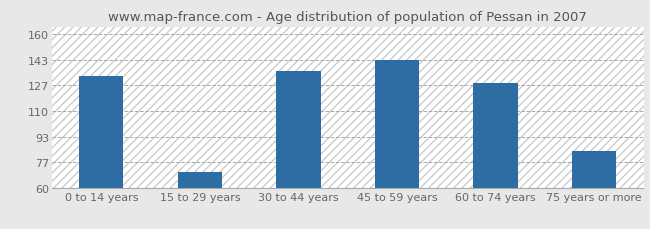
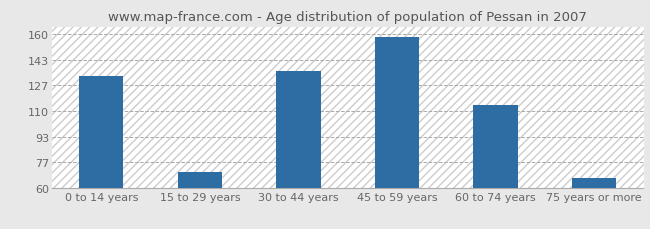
45 to 59 years: 143 -> 158
60 to 74 years: 128 -> 114
75 years or more: 84 -> 66
